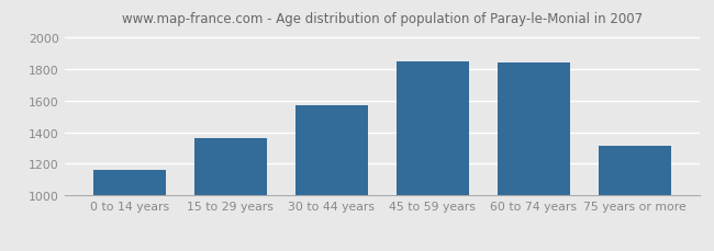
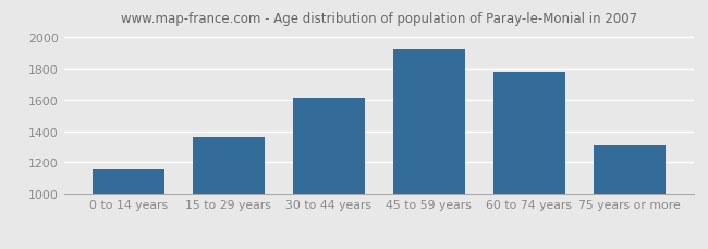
30 to 44 years: 1570 -> 1610
45 to 59 years: 1850 -> 1920
60 to 74 years: 1840 -> 1780
